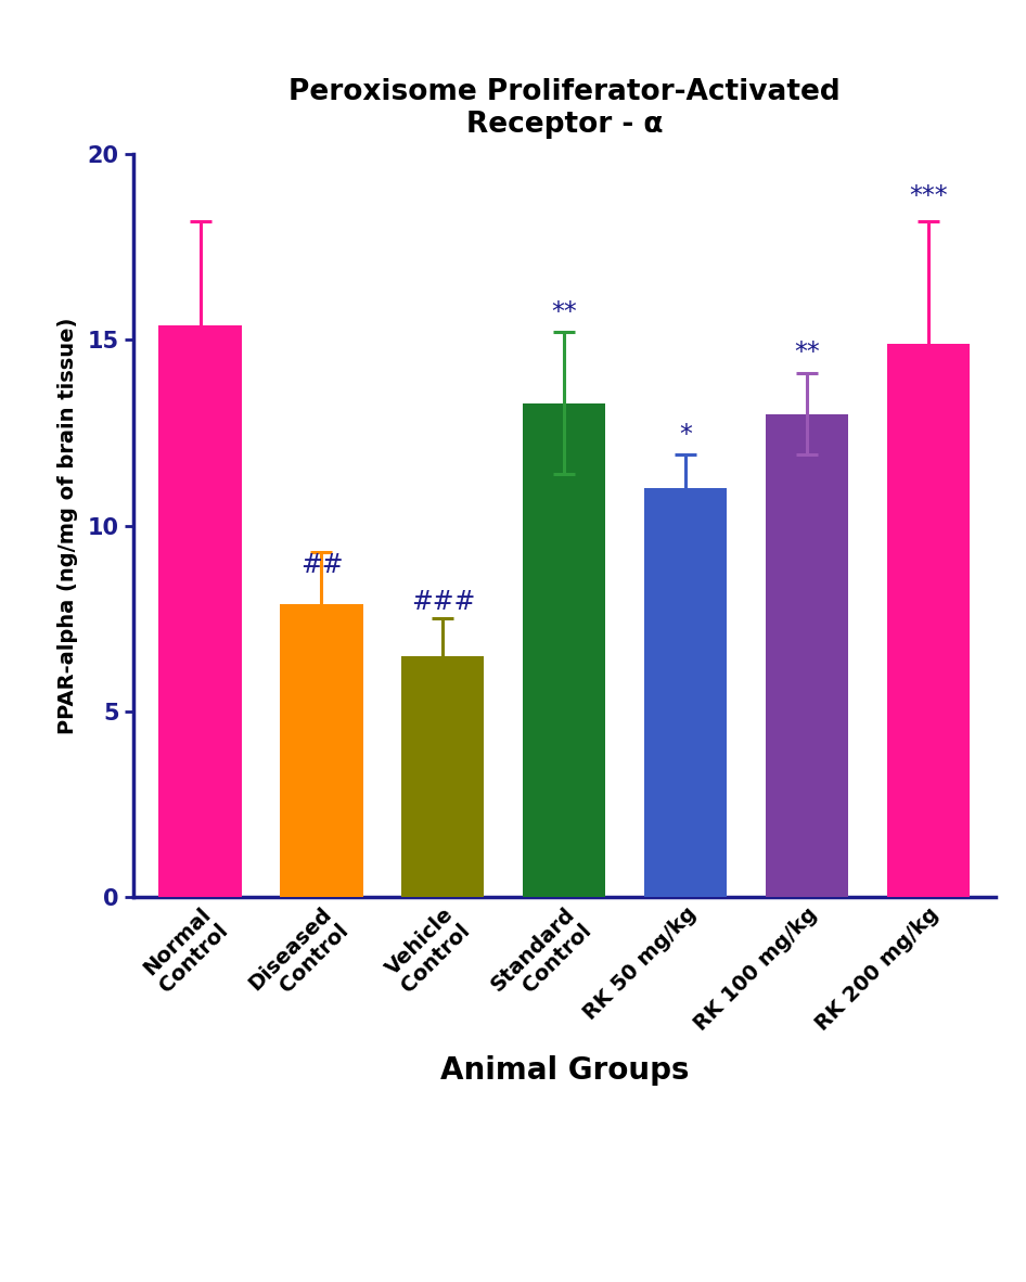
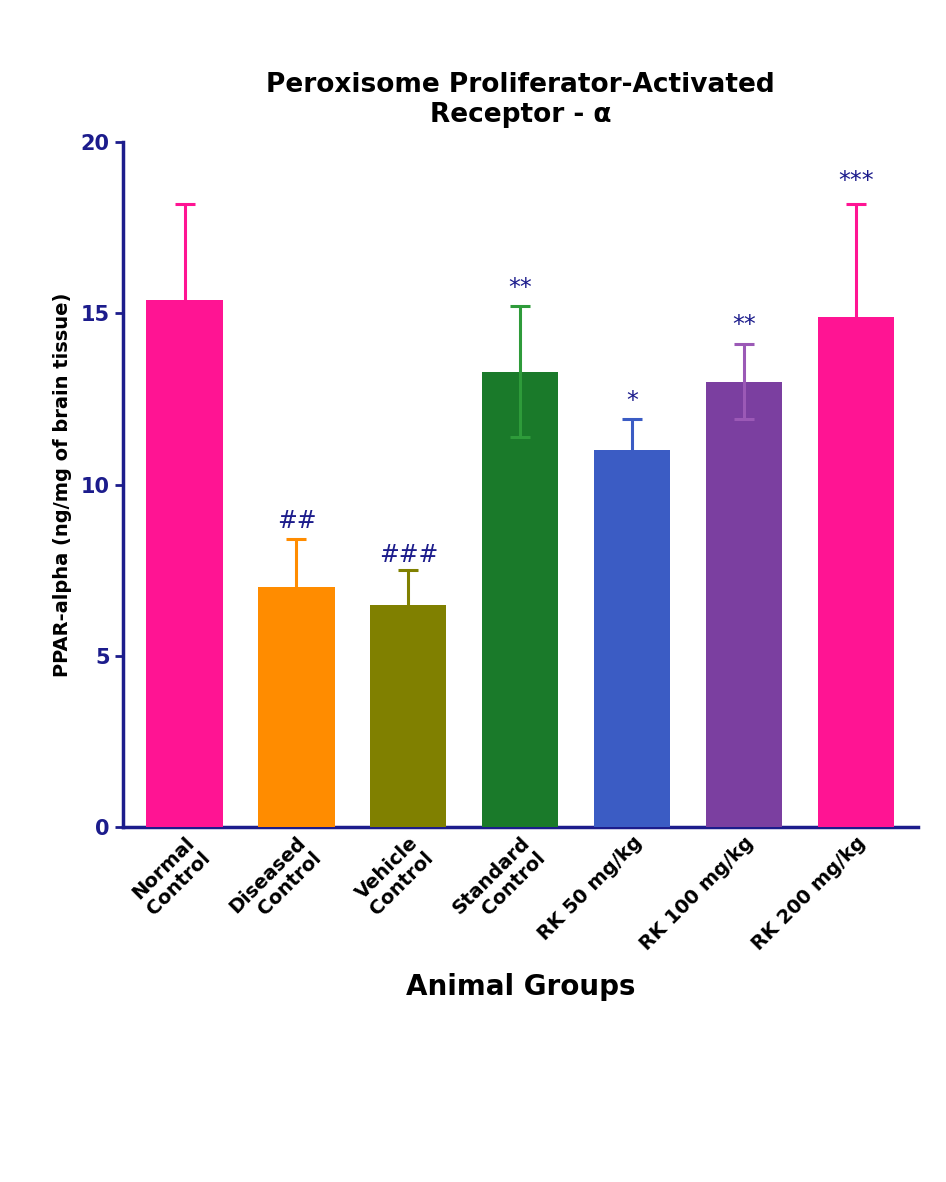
Diseased Control: 7.9 -> 7.0
